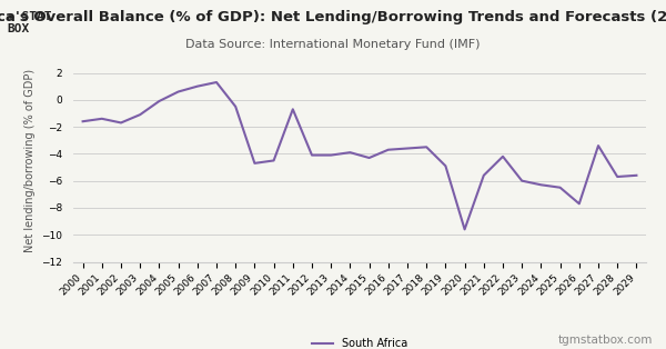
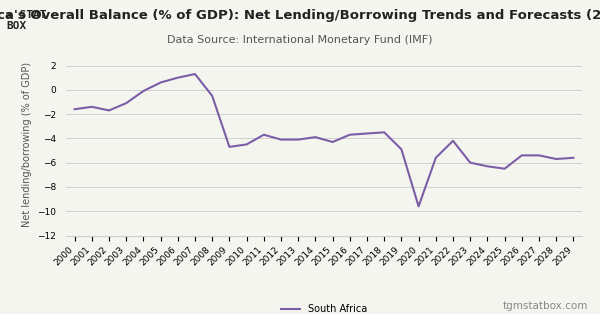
2011: -0.7 -> -3.7
2026: -7.7 -> -5.4
2027: -3.4 -> -5.4
